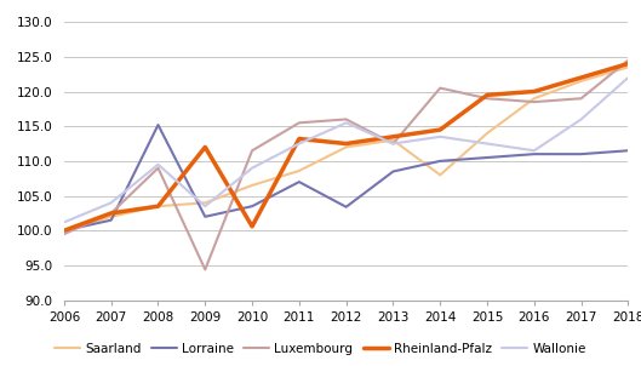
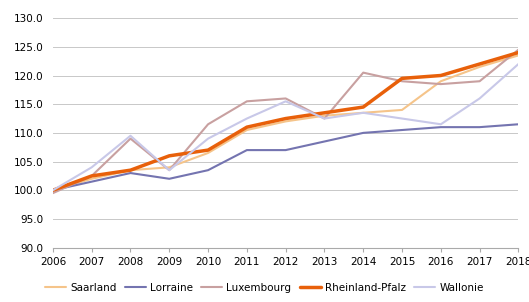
Wallonie/2006: 101.2 -> 100.0
Lorraine/2008: 115.2 -> 103.0
Luxembourg/2009: 94.4 -> 103.5
Rheinland-Pfalz/2009: 112.0 -> 106.0
Rheinland-Pfalz/2010: 100.6 -> 107.0
Saarland/2011: 108.6 -> 110.5
Rheinland-Pfalz/2011: 113.2 -> 111.0
Lorraine/2012: 103.4 -> 107.0
Saarland/2014: 108.0 -> 113.5
